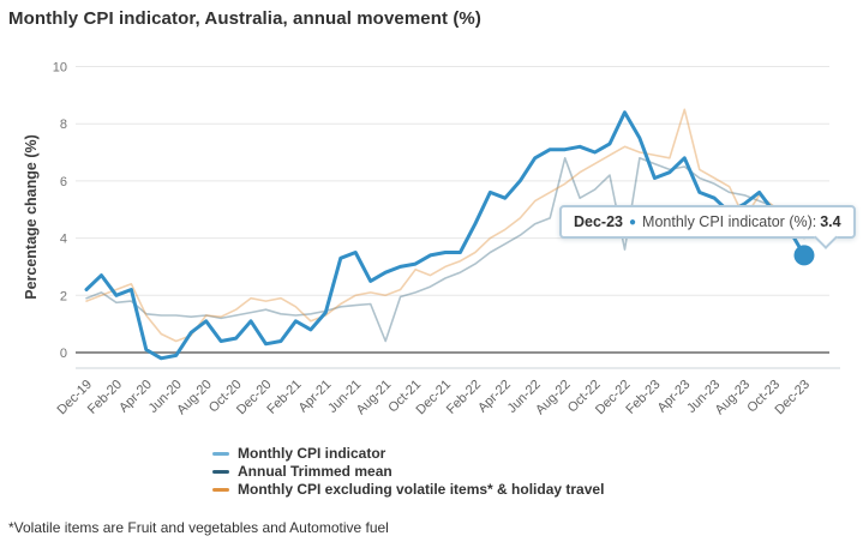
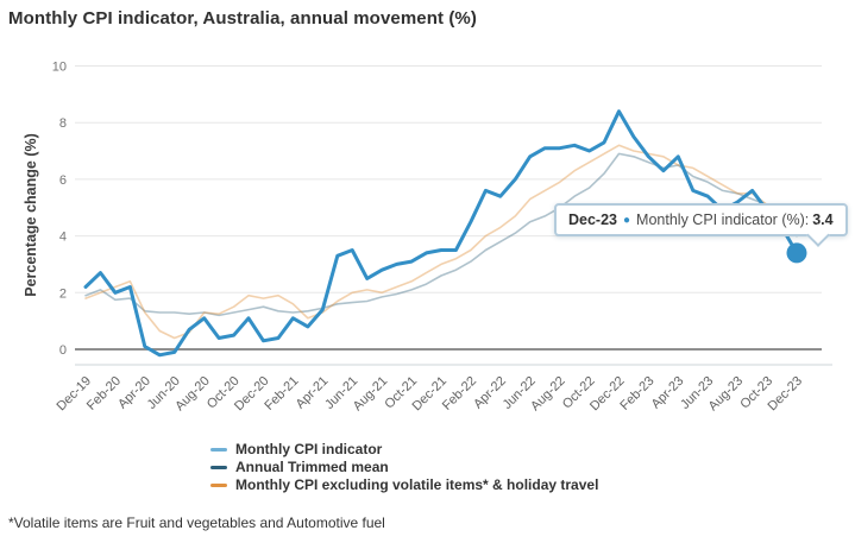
Annual Trimmed mean/Aug-21: 0.4 -> 1.9
Monthly CPI excluding volatile items* & holiday travel/Oct-21: 2.9 -> 2.4
Annual Trimmed mean/Aug-22: 6.8 -> 5.0
Annual Trimmed mean/Dec-22: 3.6 -> 6.9
Monthly CPI indicator/Feb-23: 6.1 -> 6.8
Monthly CPI excluding volatile items* & holiday travel/Apr-23: 8.5 -> 6.5
Monthly CPI excluding volatile items* & holiday travel/Aug-23: 4.7 -> 5.5
